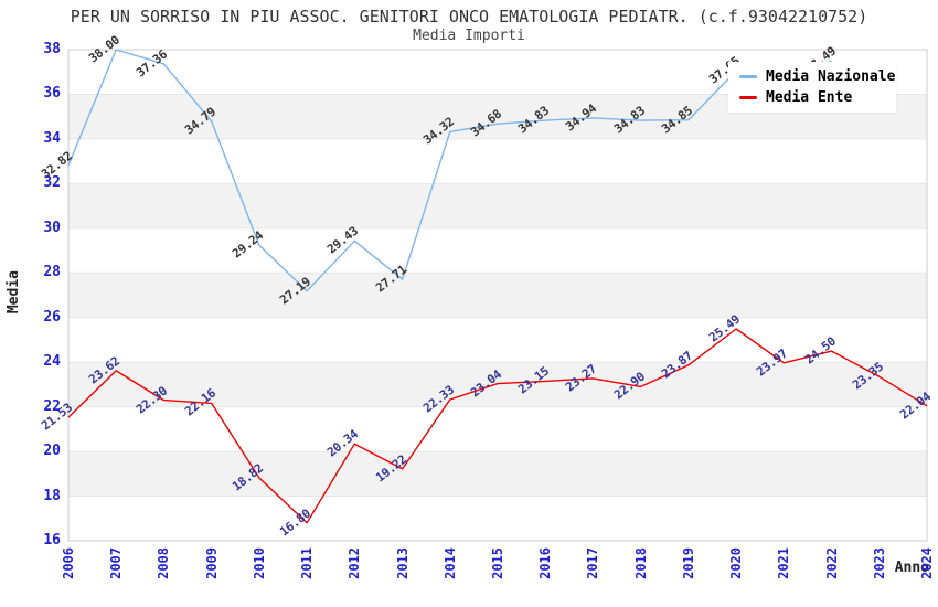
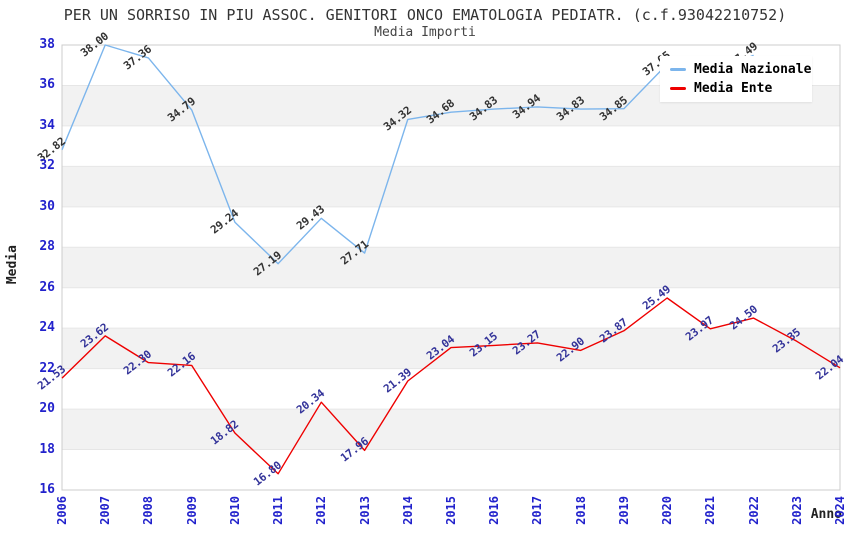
Media Ente/2013: 19.22 -> 17.96
Media Ente/2014: 22.33 -> 21.39
